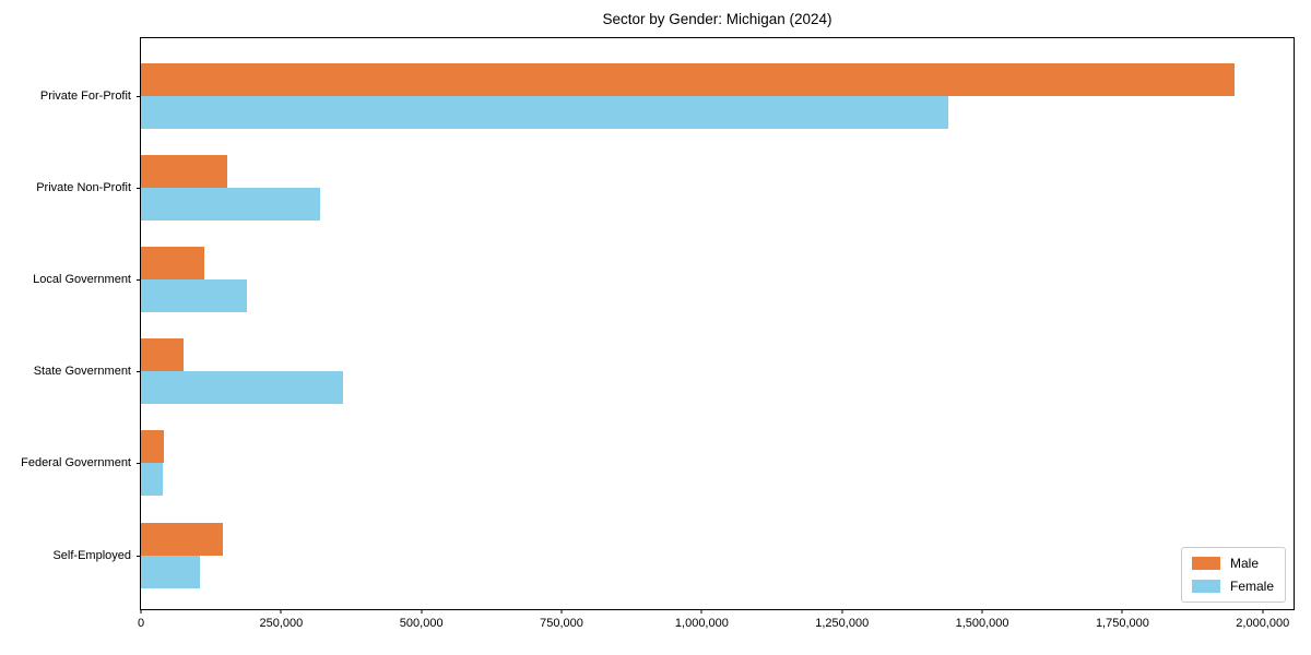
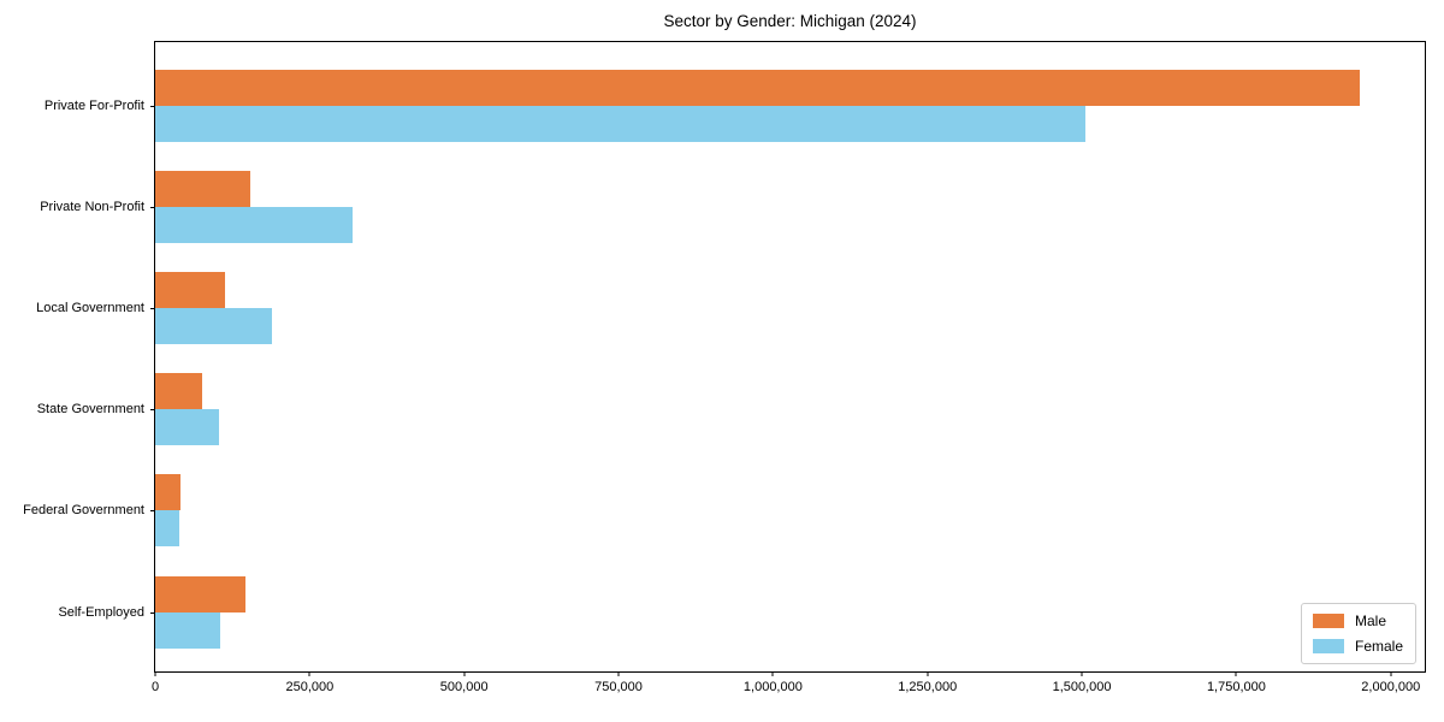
Female/Private For-Profit: 1440000 -> 1500000
Female/State Government: 360000 -> 100000
